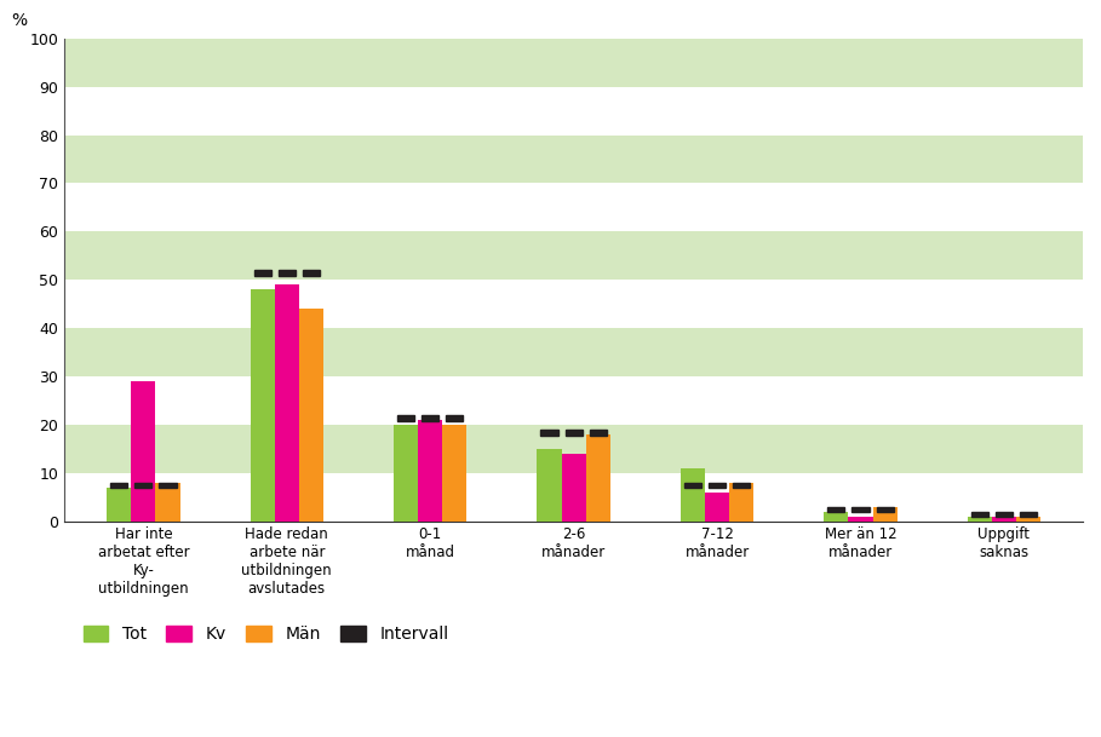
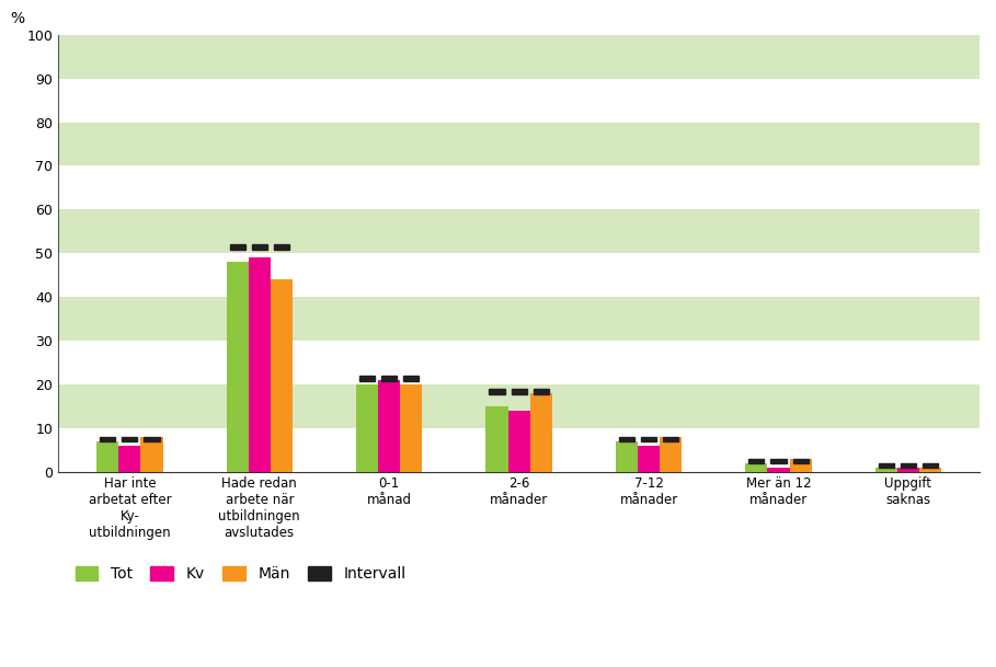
Kv/Har inte arbetat efter Ky- utbildningen: 29 -> 6
Tot/7-12 månader: 11 -> 7
